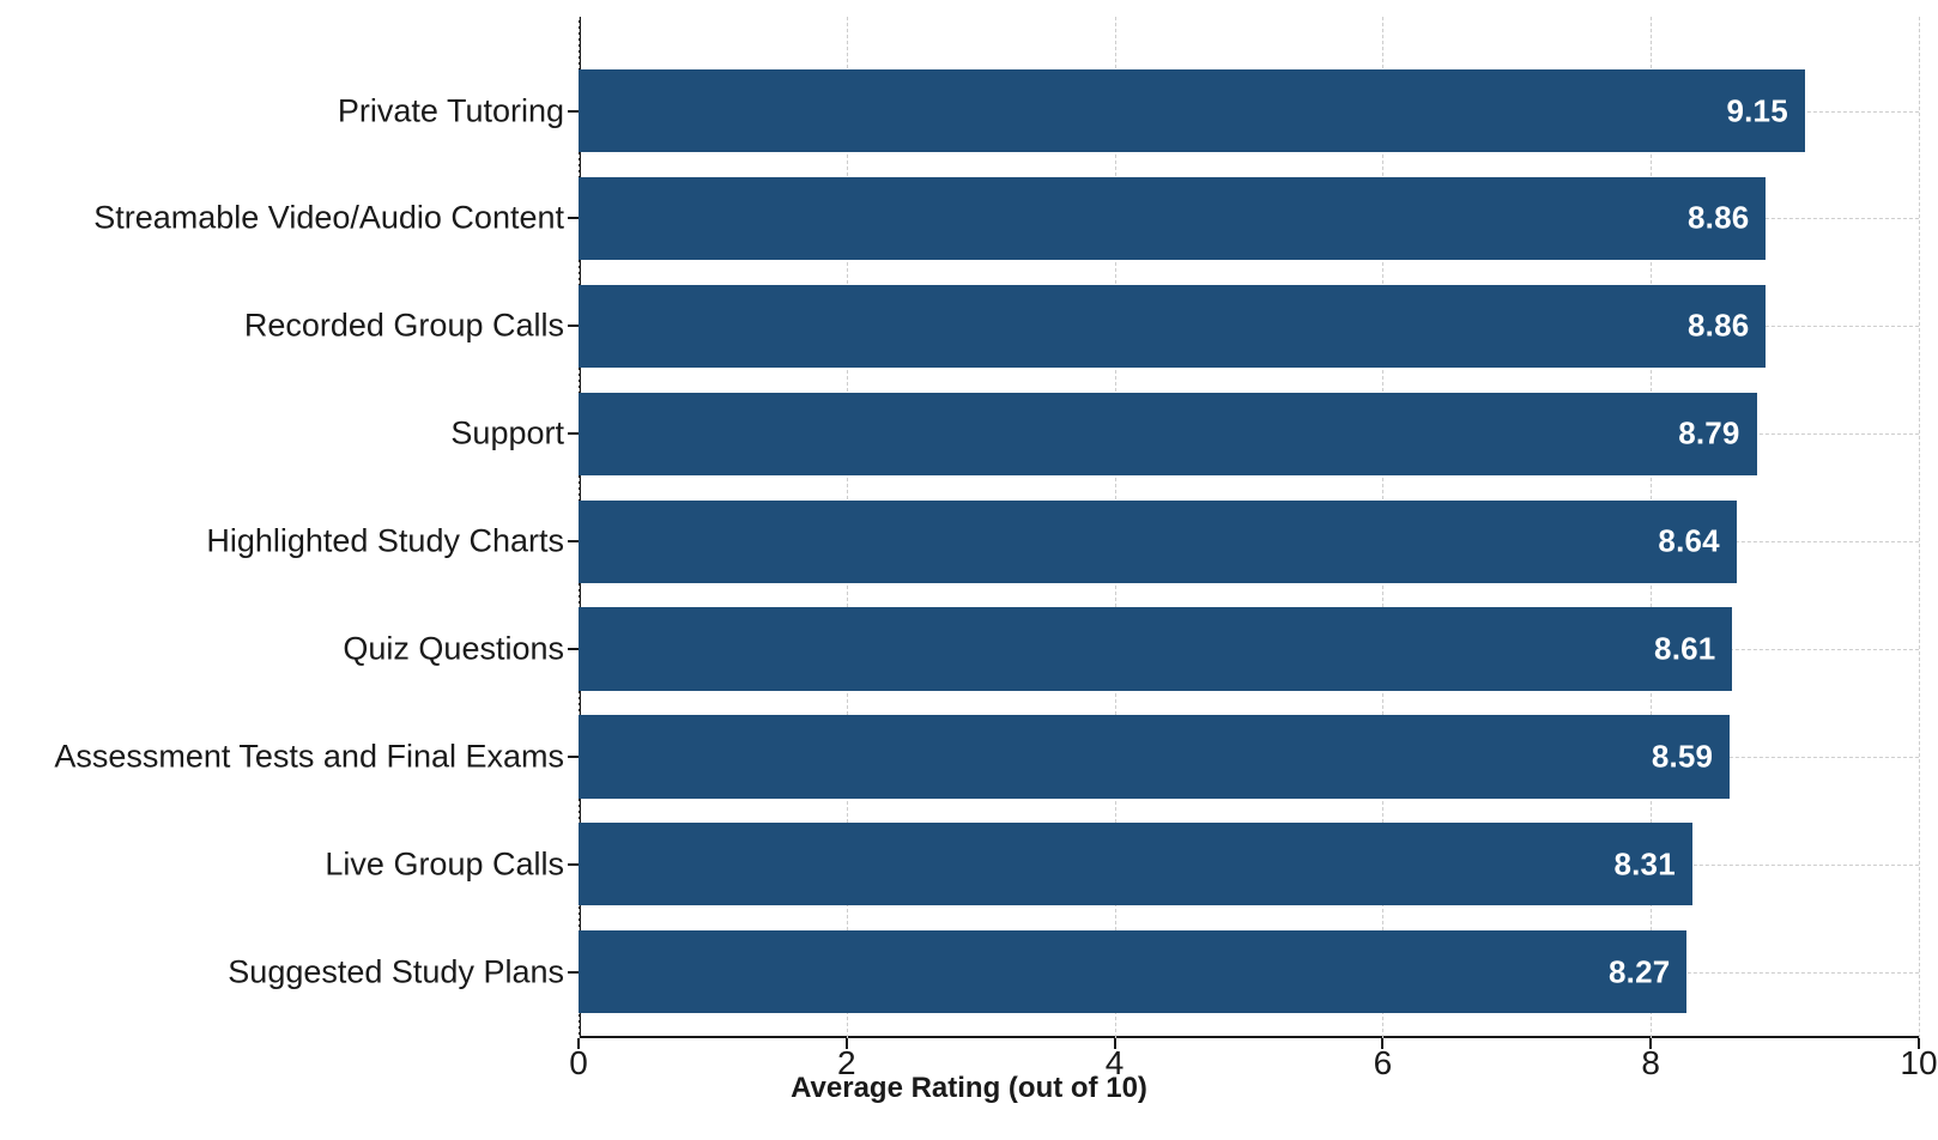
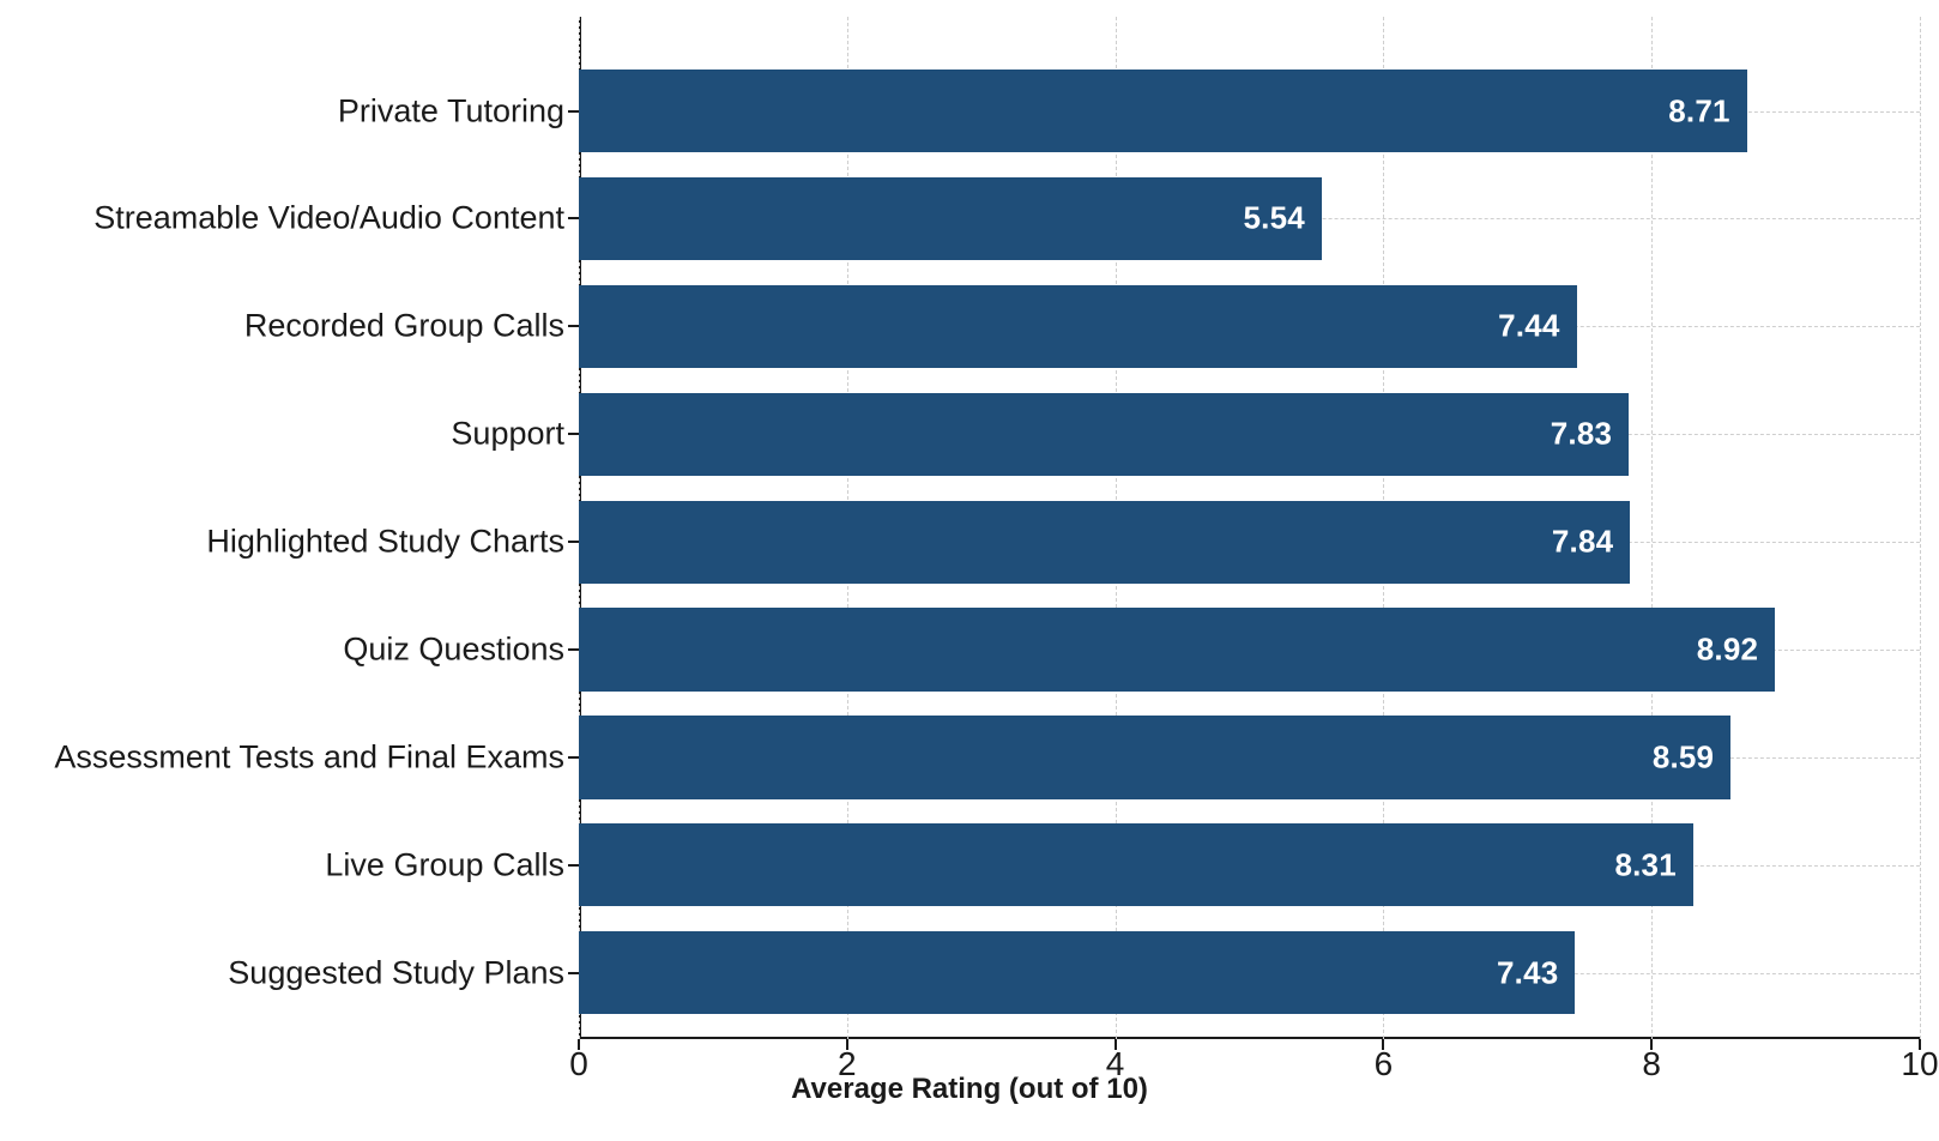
Private Tutoring: 9.15 -> 8.71
Streamable Video/Audio Content: 8.86 -> 5.54
Recorded Group Calls: 8.86 -> 7.44
Support: 8.79 -> 7.83
Highlighted Study Charts: 8.64 -> 7.84
Quiz Questions: 8.61 -> 8.92
Suggested Study Plans: 8.27 -> 7.43
